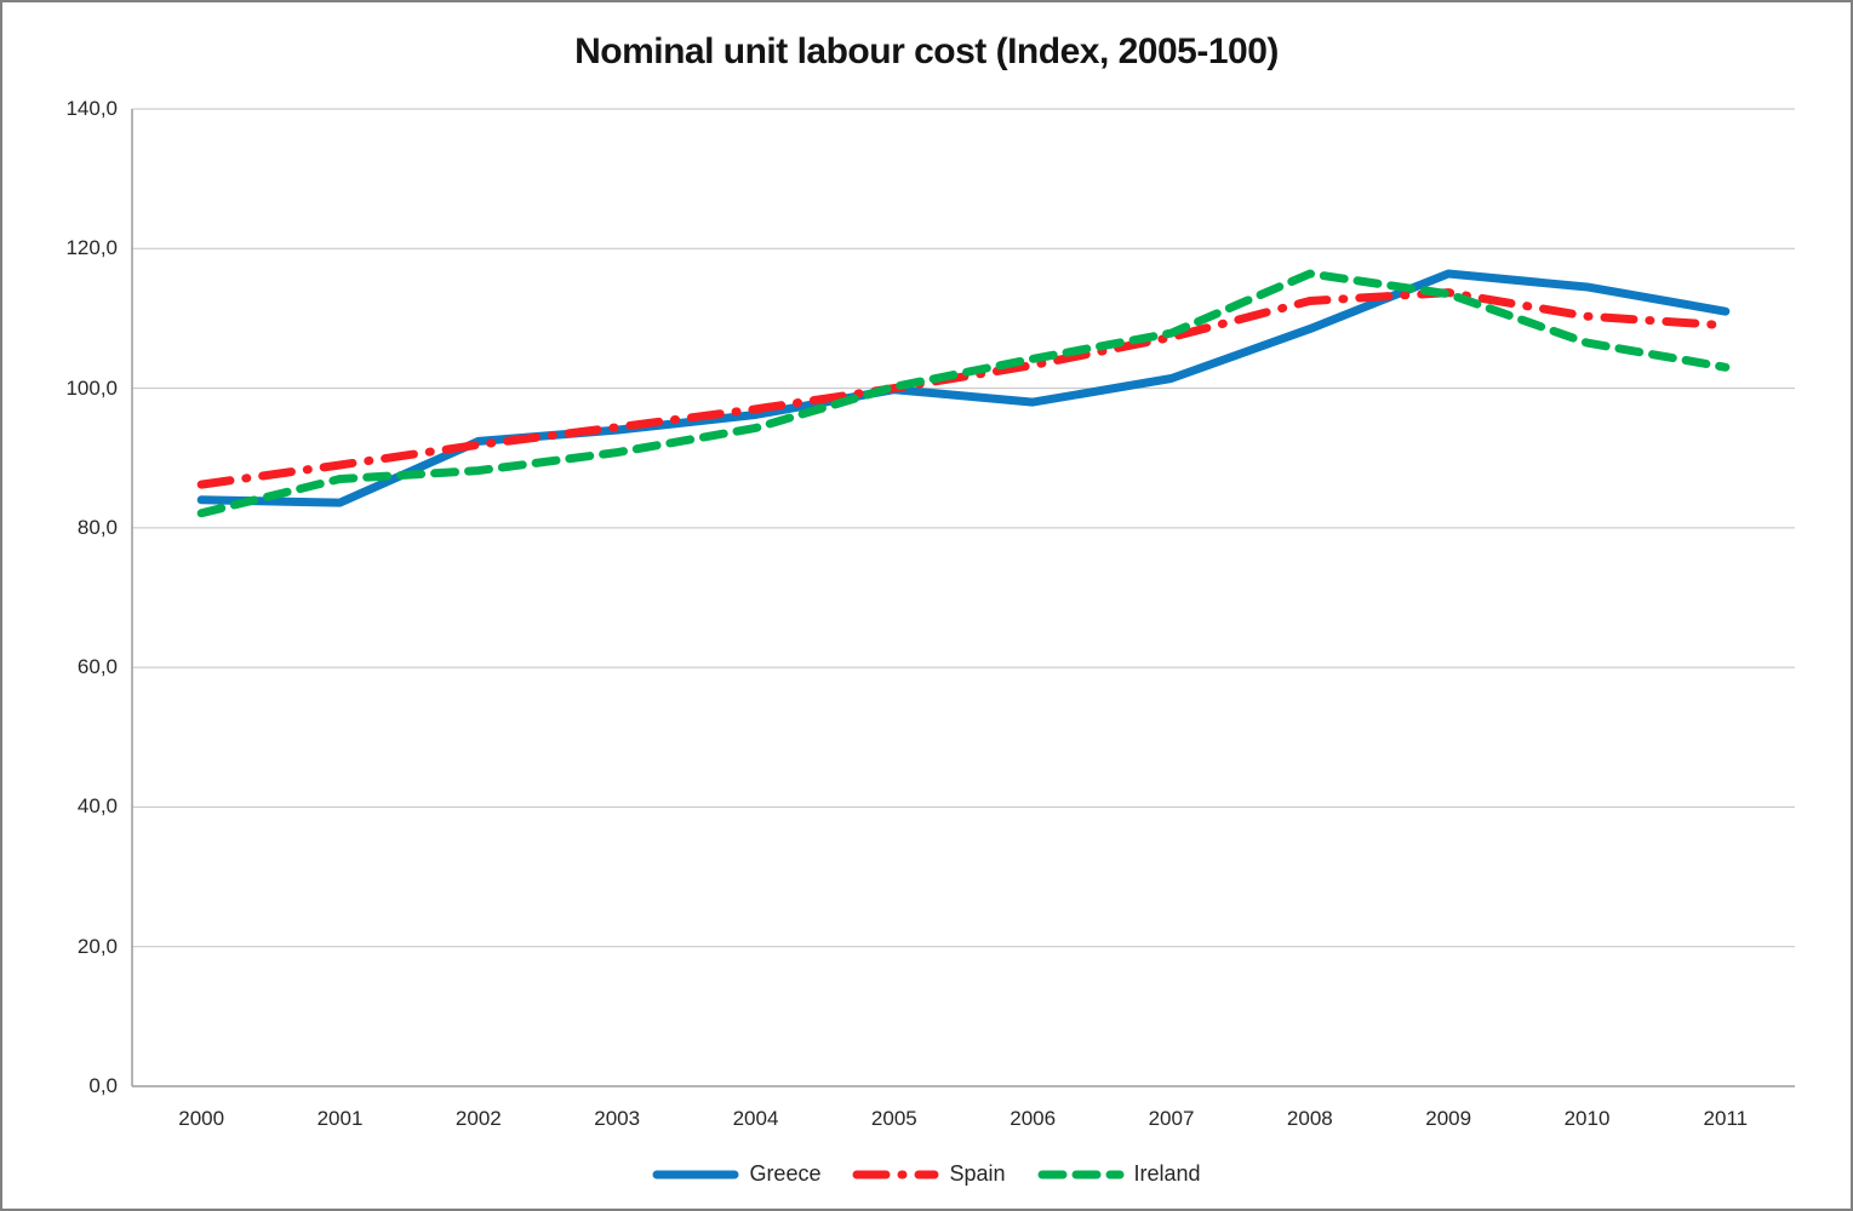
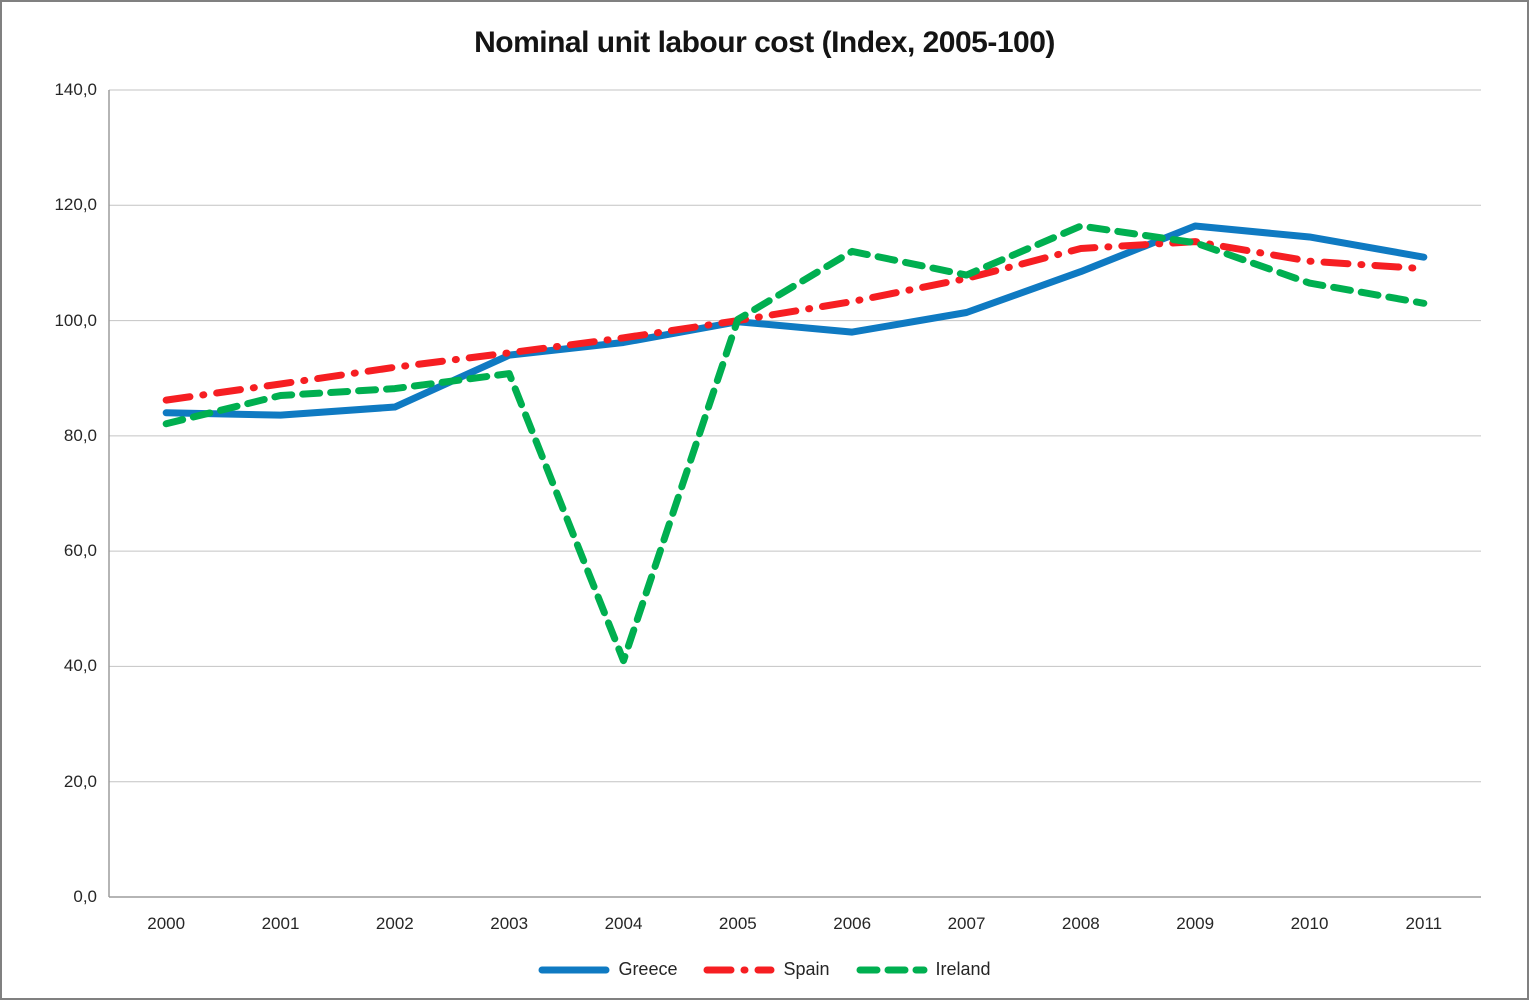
Greece/2002: 92 -> 85
Ireland/2004: 94 -> 41
Ireland/2006: 104 -> 112
